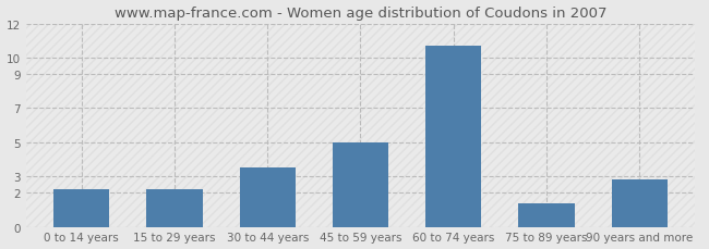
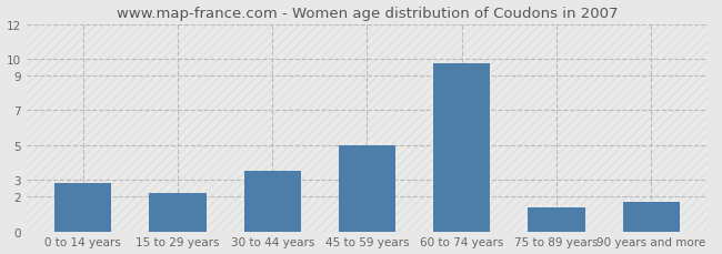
0 to 14 years: 2.2 -> 2.8
60 to 74 years: 10.7 -> 9.7
90 years and more: 2.8 -> 1.7
